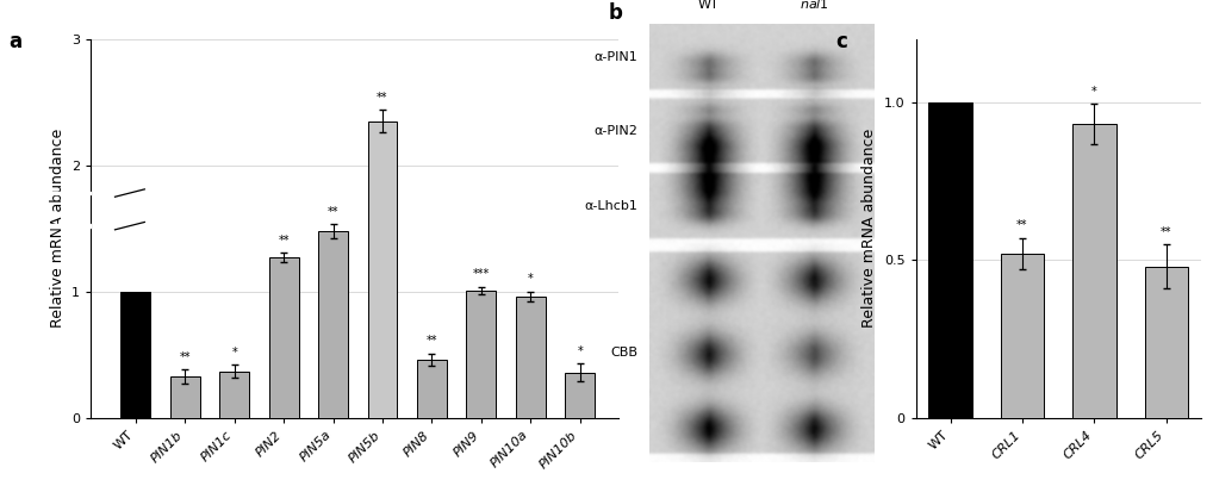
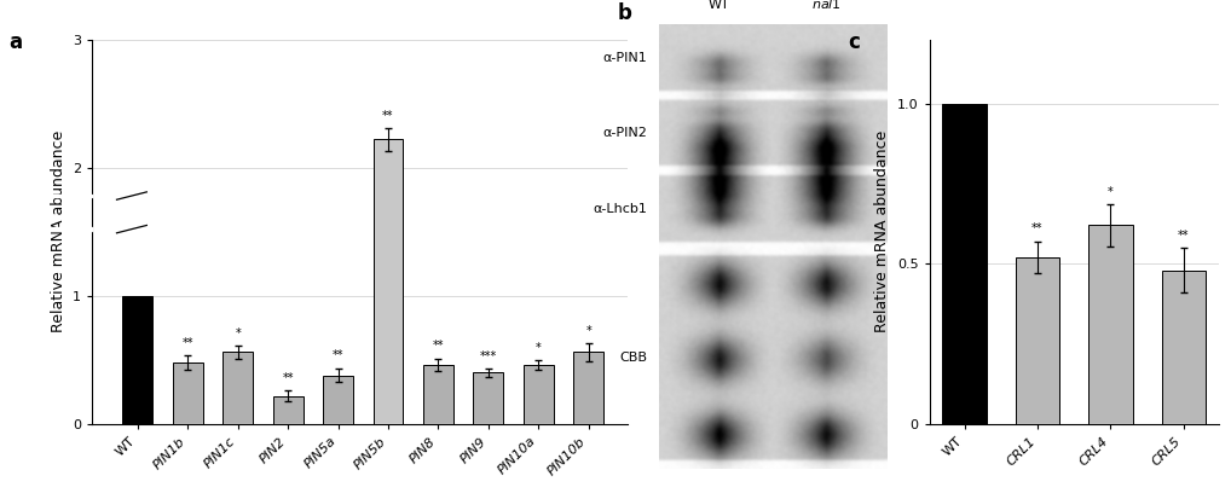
PIN1b: 0.33 -> 0.48
PIN1c: 0.37 -> 0.56
PIN2: 1.27 -> 0.22
PIN5a: 1.48 -> 0.38
PIN5b: 2.35 -> 2.22
PIN9: 1.01 -> 0.40
PIN10a: 0.96 -> 0.46
PIN10b: 0.36 -> 0.56
CRL4: 0.93 -> 0.62
